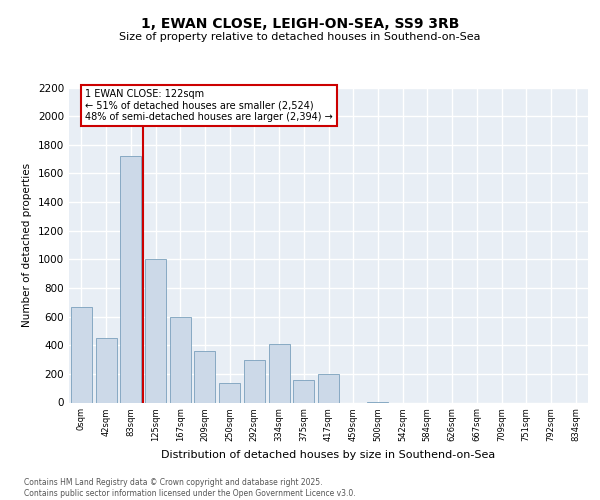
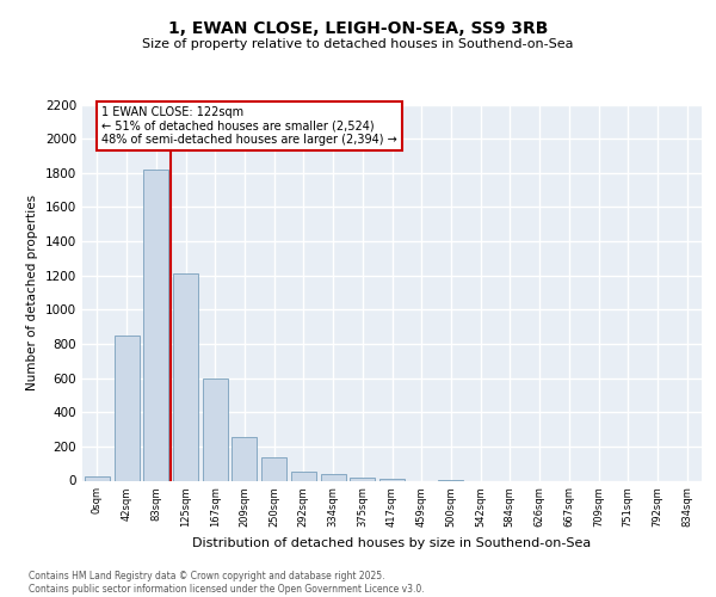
0sqm: 670 -> 20
42sqm: 450 -> 850
83sqm: 1720 -> 1820
125sqm: 1000 -> 1210
209sqm: 360 -> 260
292sqm: 300 -> 60
334sqm: 410 -> 40
375sqm: 160 -> 20
417sqm: 200 -> 10
